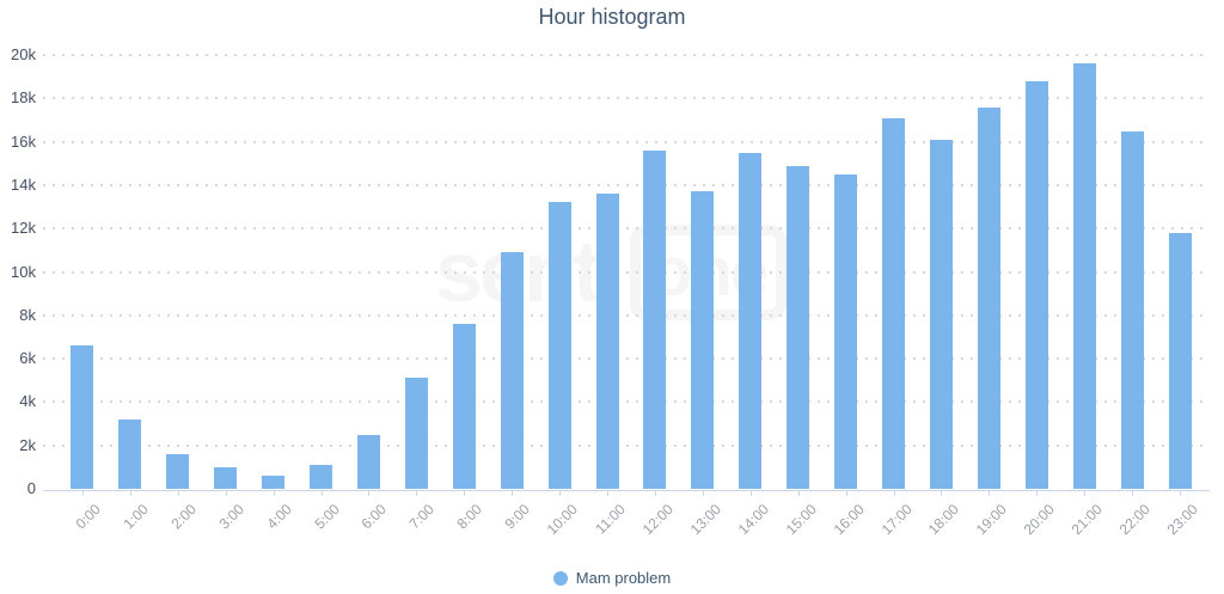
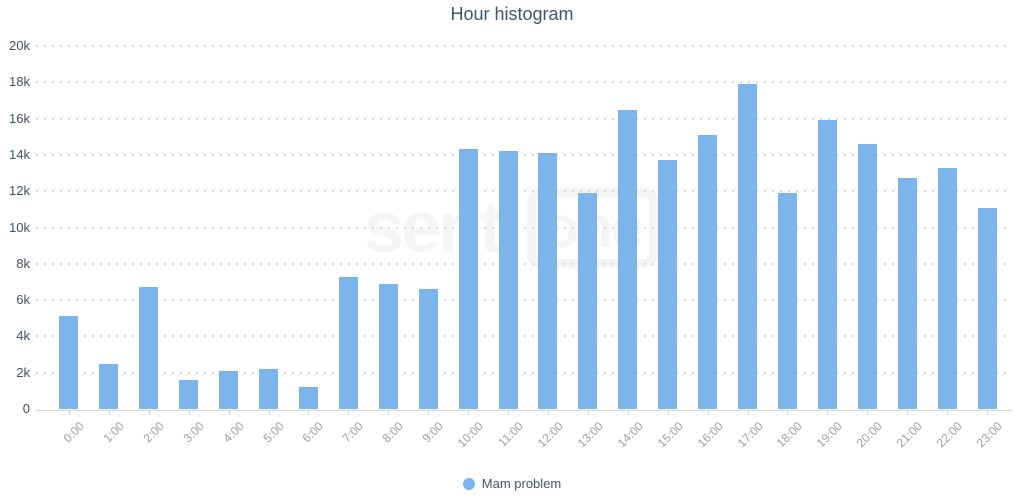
0:00: 6.6k -> 5.1k
1:00: 3.2k -> 2.5k
2:00: 1.6k -> 6.7k
3:00: 1.0k -> 1.6k
4:00: 0.6k -> 2.1k
5:00: 1.1k -> 2.2k
6:00: 2.5k -> 1.2k
7:00: 5.1k -> 7.3k
8:00: 7.6k -> 6.9k
9:00: 10.9k -> 6.6k
10:00: 13.2k -> 14.3k
11:00: 13.6k -> 14.2k
12:00: 15.6k -> 14.1k
13:00: 13.7k -> 11.9k
14:00: 15.5k -> 16.5k
15:00: 14.9k -> 13.7k
16:00: 14.5k -> 15.1k
17:00: 17.1k -> 17.9k
18:00: 16.1k -> 11.9k
19:00: 17.6k -> 15.9k
20:00: 18.8k -> 14.6k
21:00: 19.6k -> 12.7k
22:00: 16.4k -> 13.3k
23:00: 11.8k -> 11.1k
